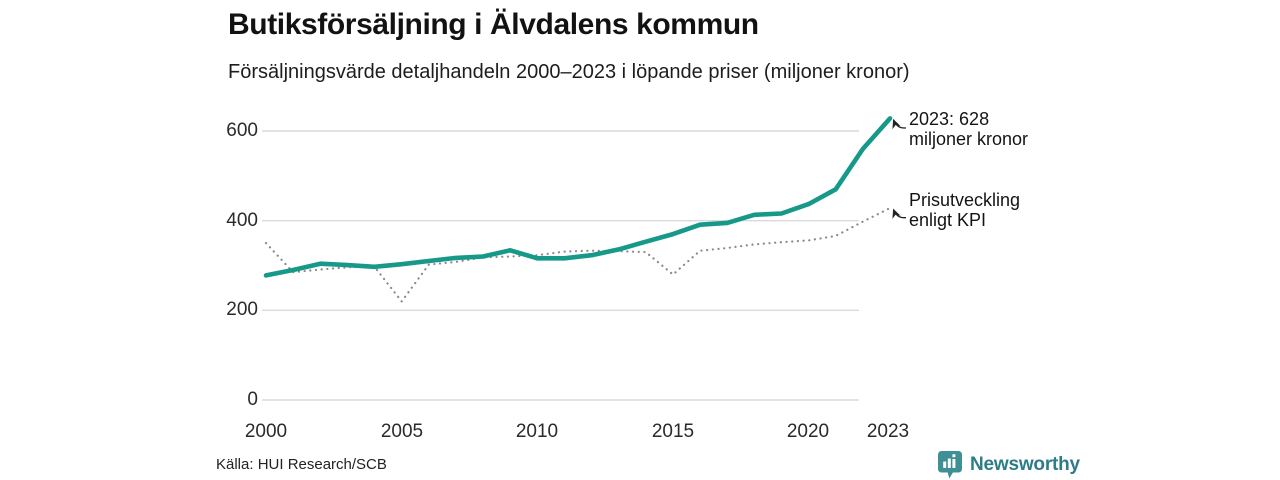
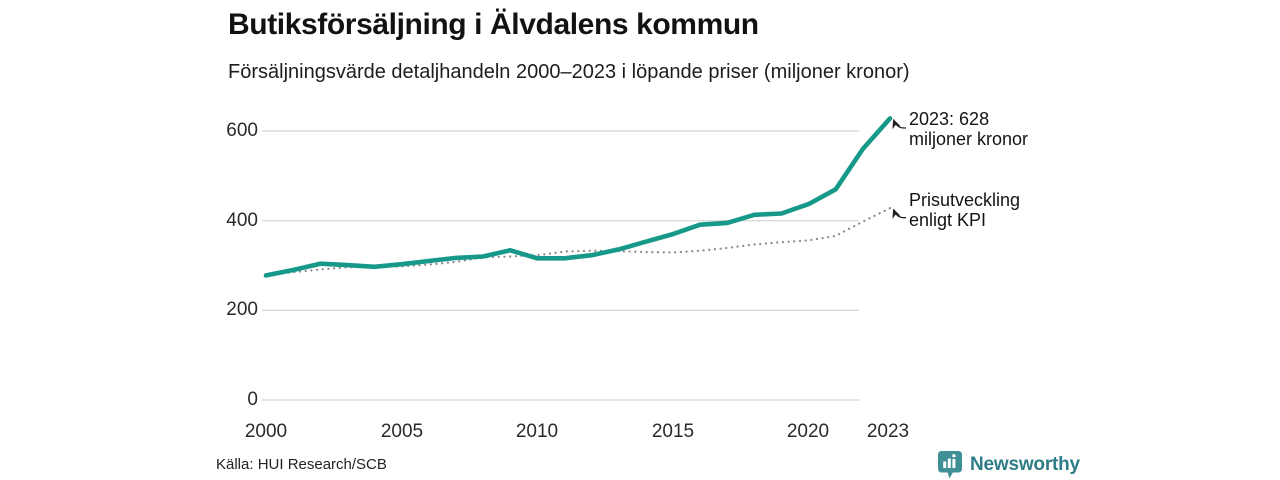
Prisutveckling enligt KPI/2000: 350 -> 280
Prisutveckling enligt KPI/2005: 220 -> 300
Prisutveckling enligt KPI/2015: 280 -> 330
